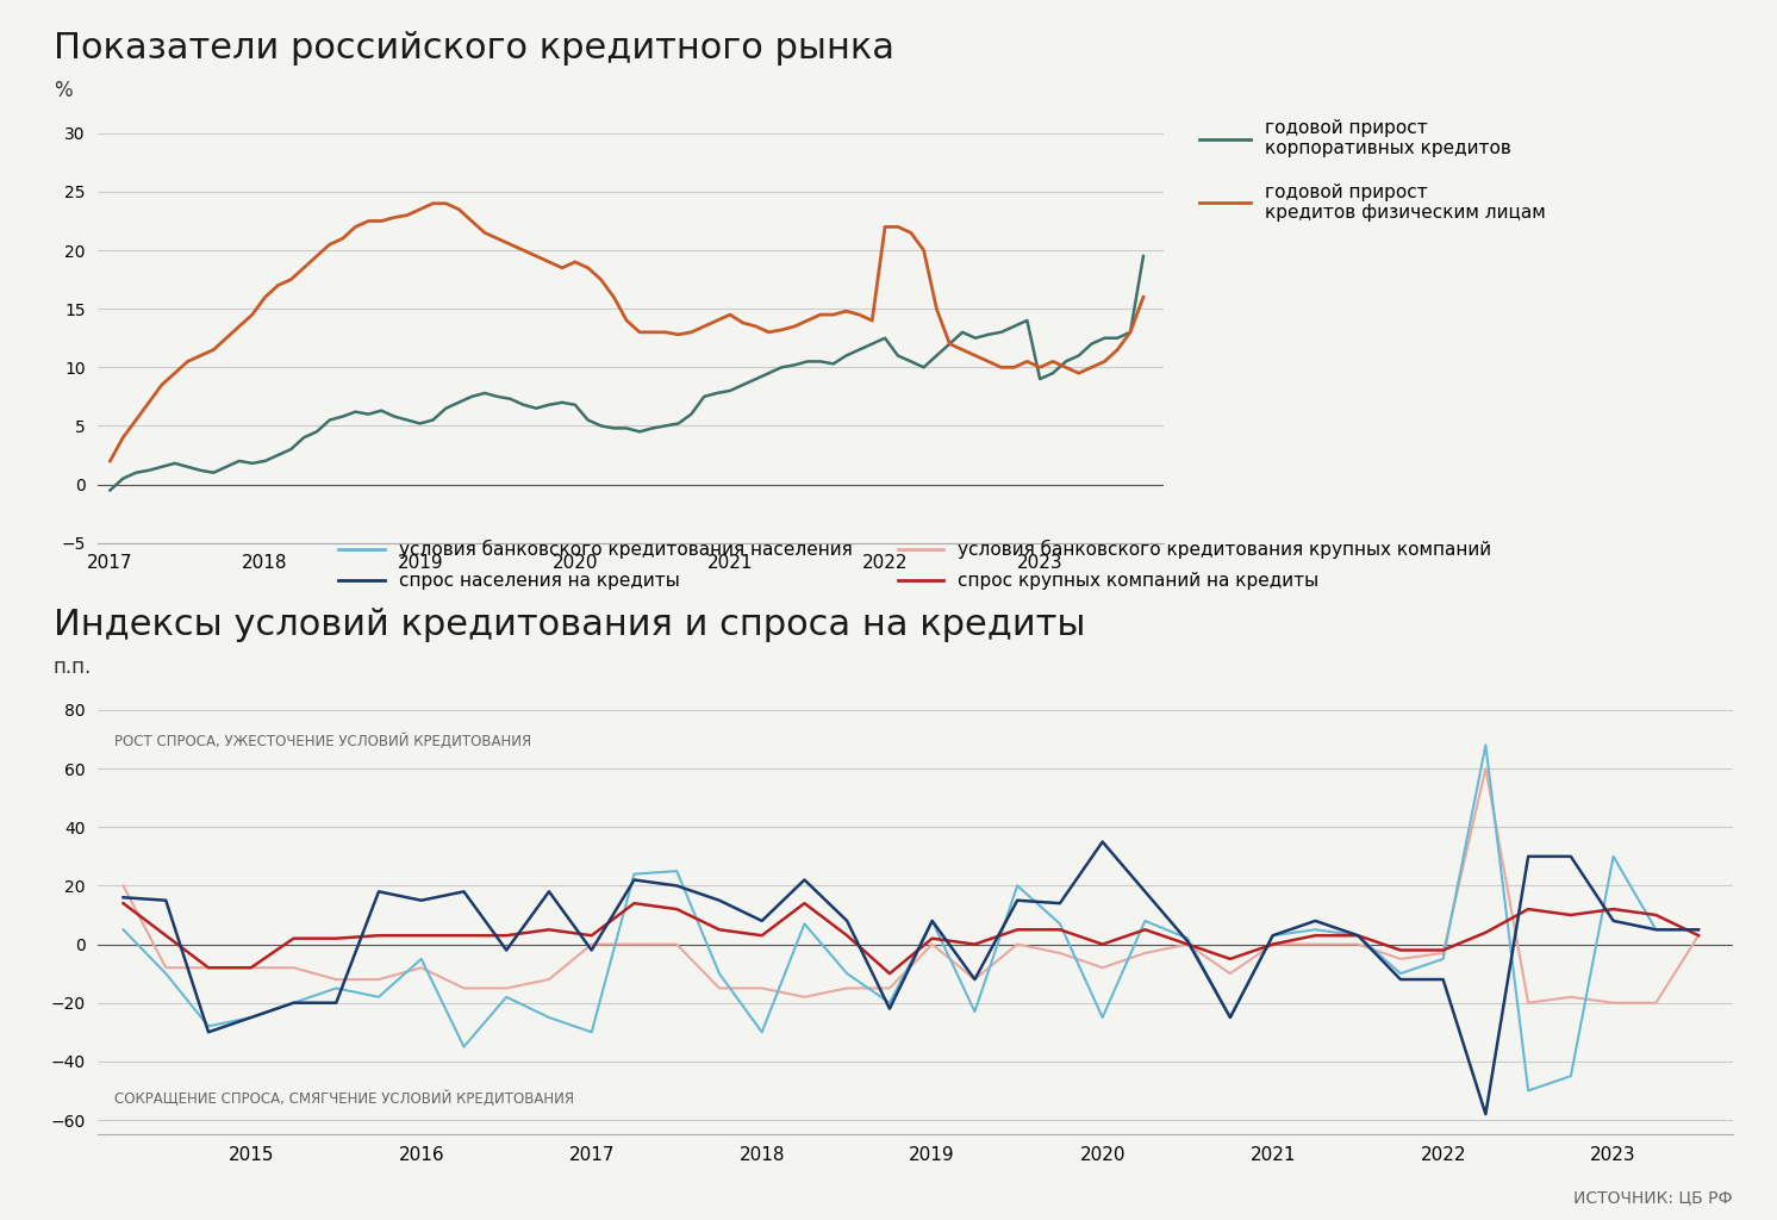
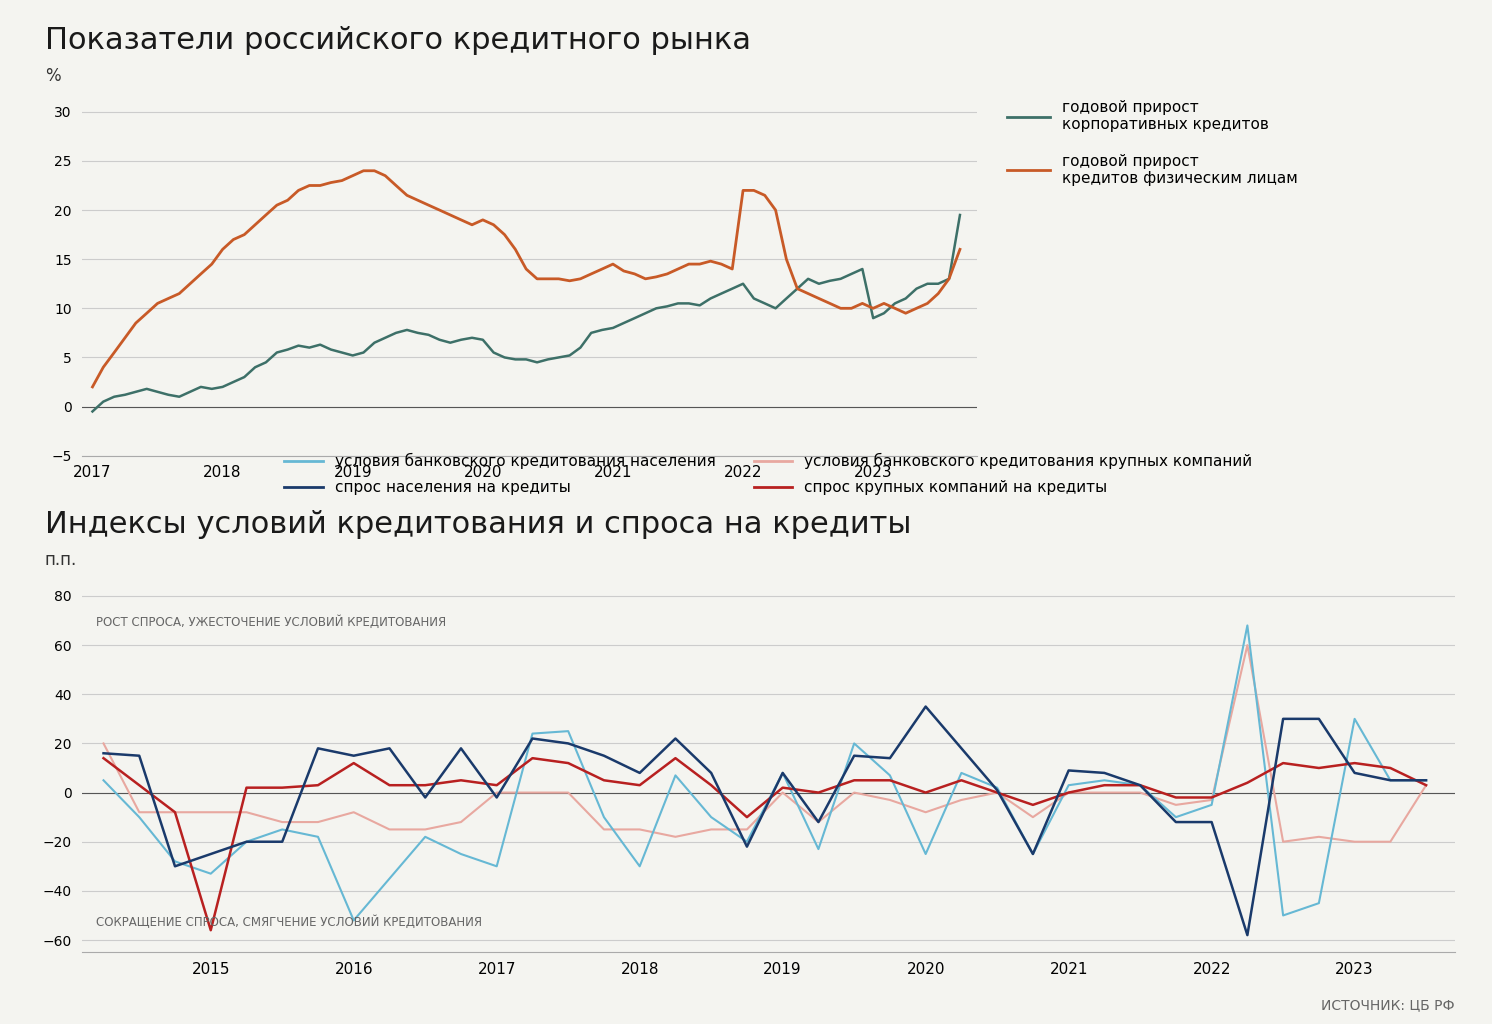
условия банковского кредитования населения/2015: -25 -> -33
спрос крупных компаний на кредиты/2015: -8 -> -56
условия банковского кредитования населения/2016: -5 -> -52
спрос крупных компаний на кредиты/2016: 3 -> 12
спрос населения на кредиты/2021: 3 -> 9
